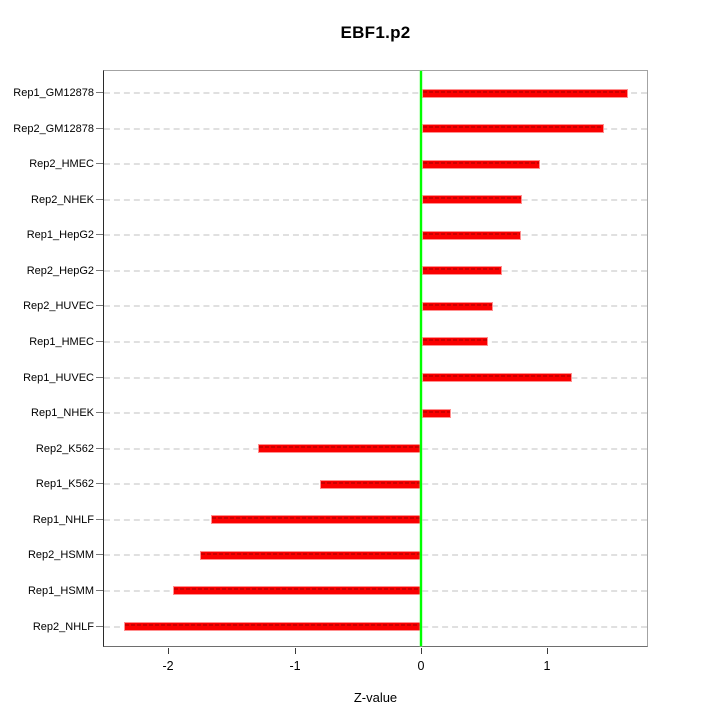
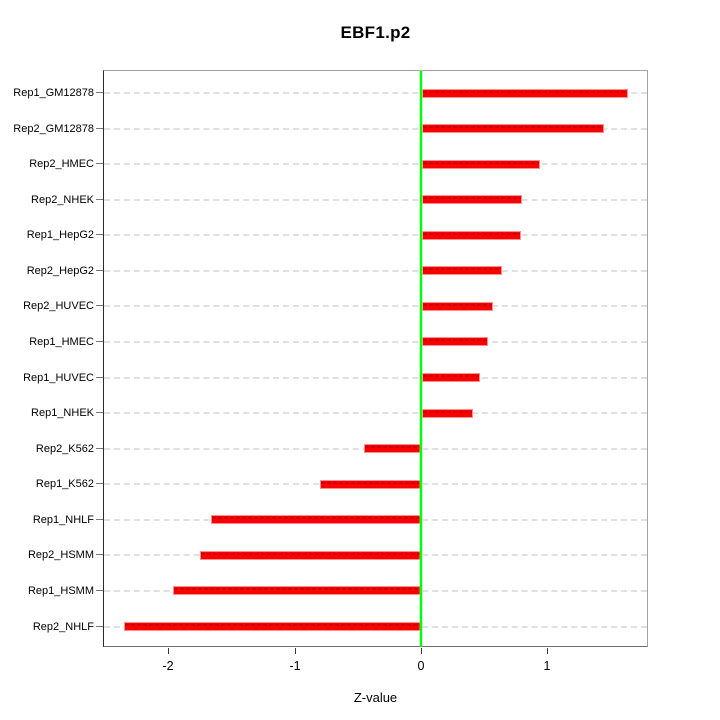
Rep1_HUVEC: 1.20 -> 0.47
Rep1_NHEK: 0.24 -> 0.41
Rep2_K562: -1.29 -> -0.45
